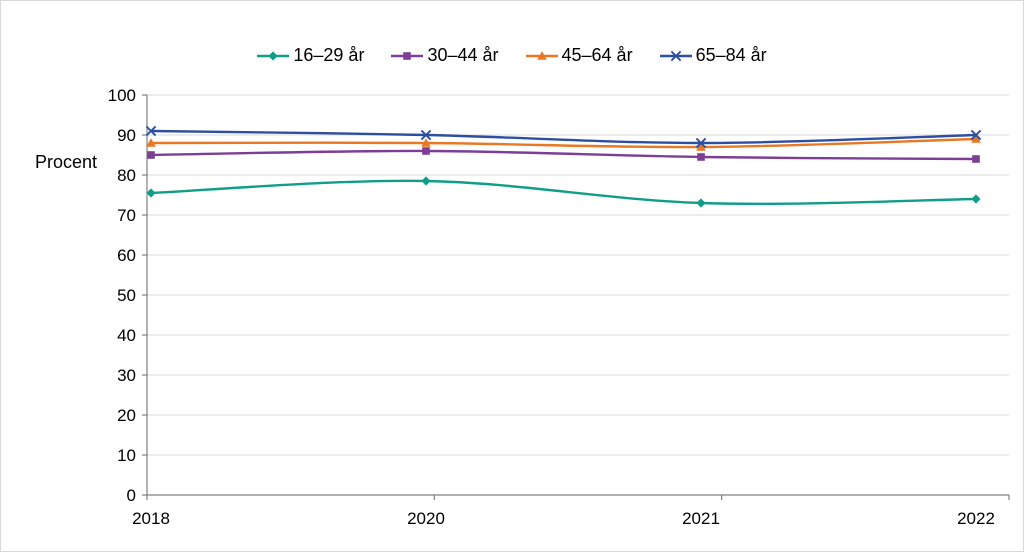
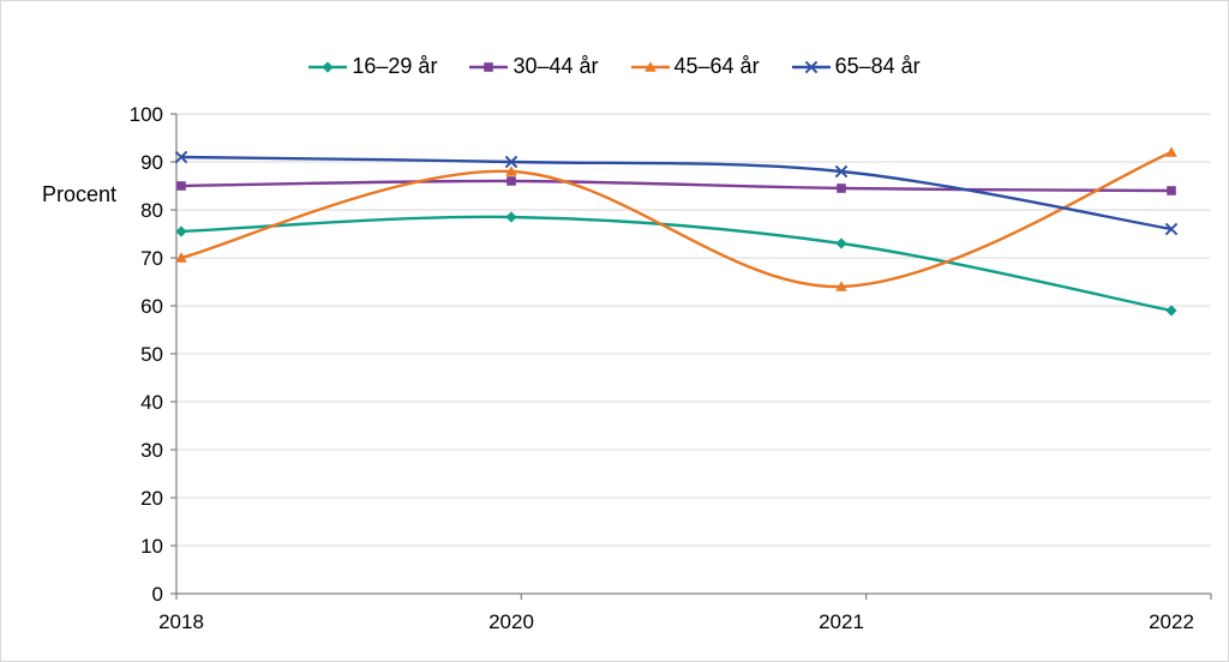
45–64 år/2018: 88 -> 70
45–64 år/2021: 87 -> 64
16–29 år/2022: 74 -> 59
45–64 år/2022: 89 -> 92
65–84 år/2022: 90 -> 76
